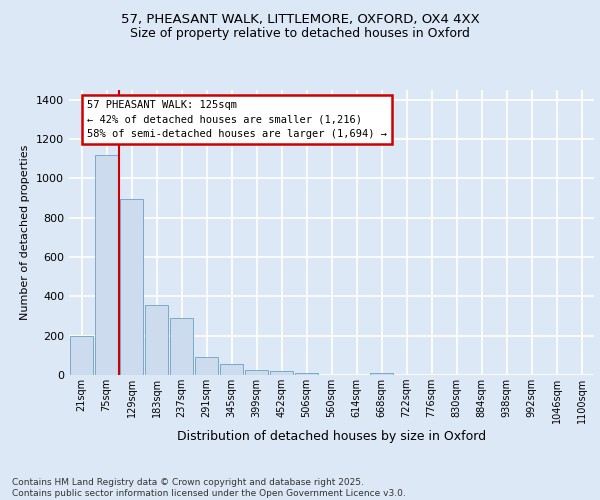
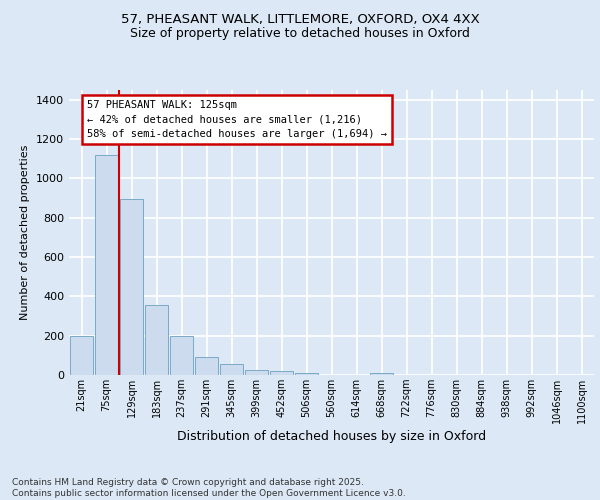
237sqm: 290 -> 200
